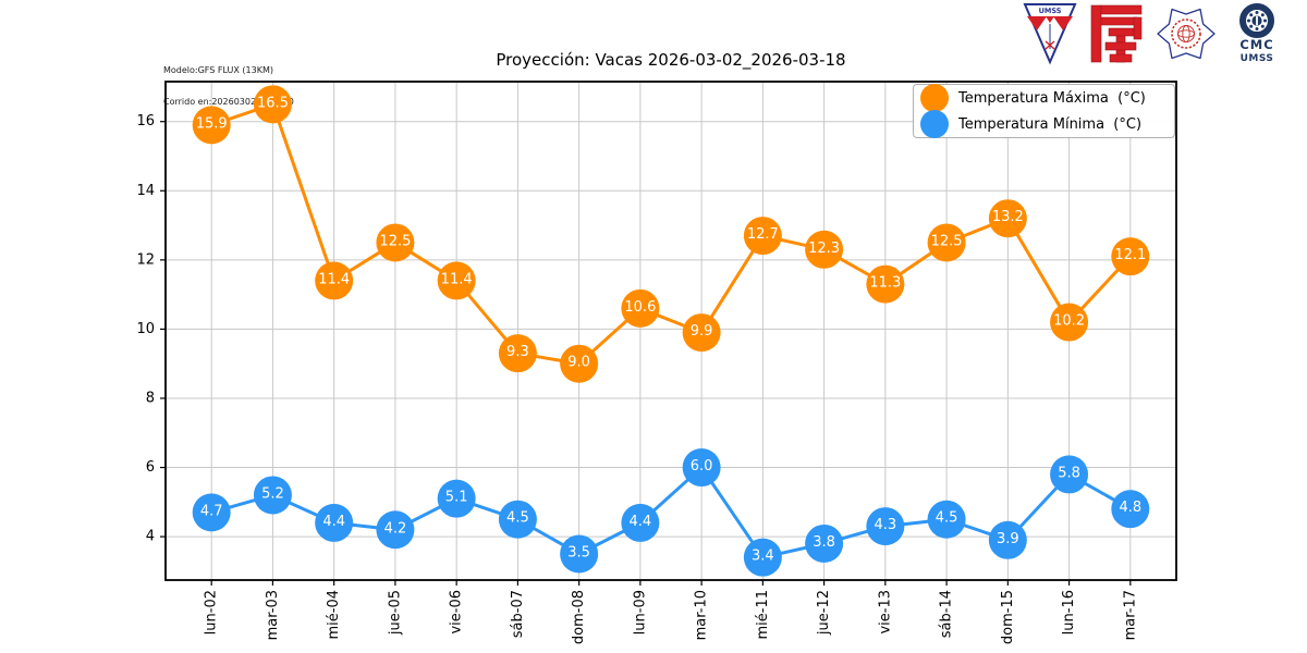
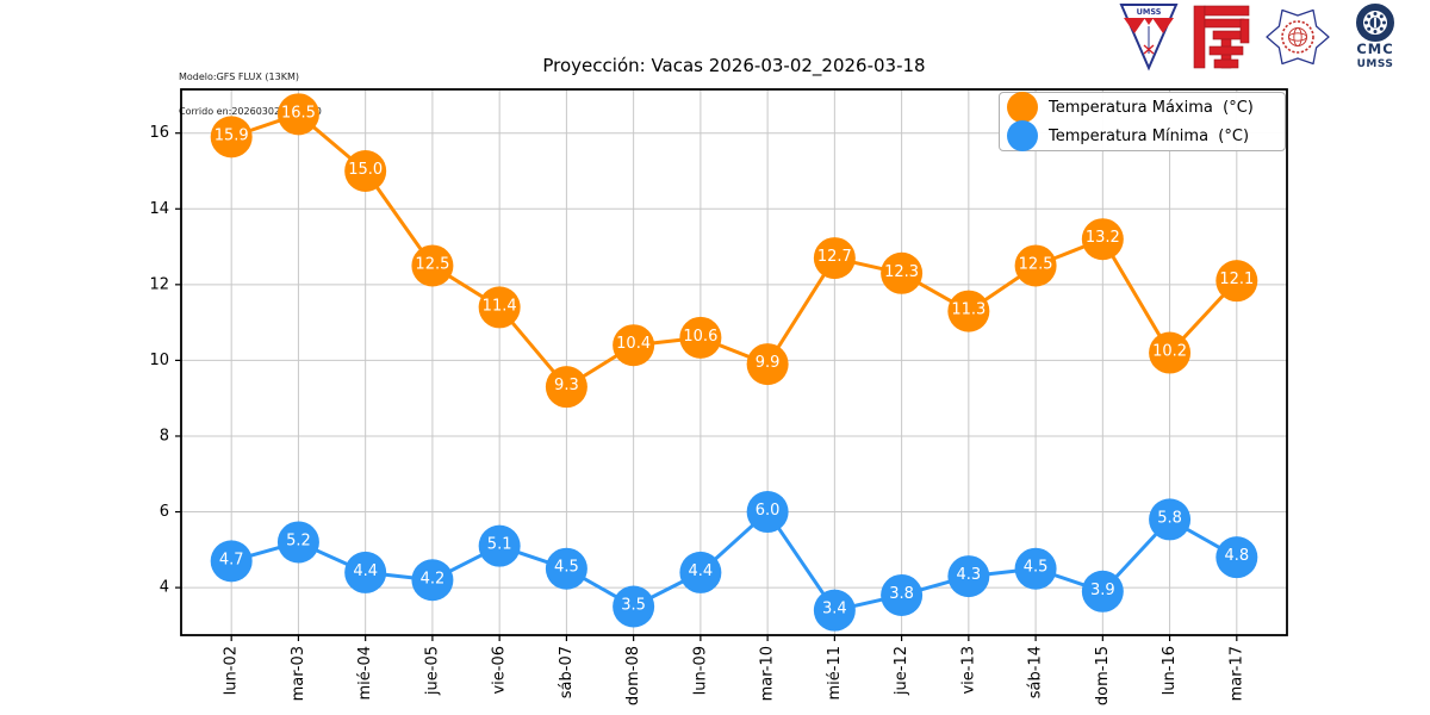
Temperatura Máxima (°C)/mié-04: 11.4 -> 15.0
Temperatura Máxima (°C)/dom-08: 9.0 -> 10.4
